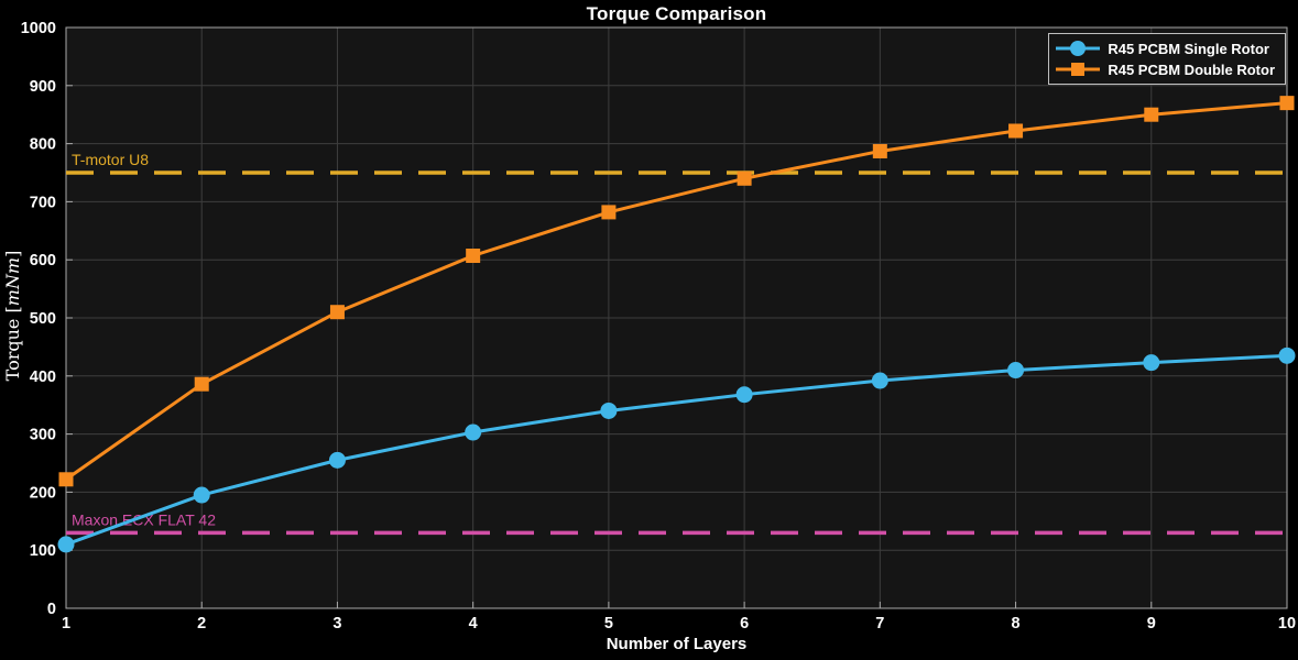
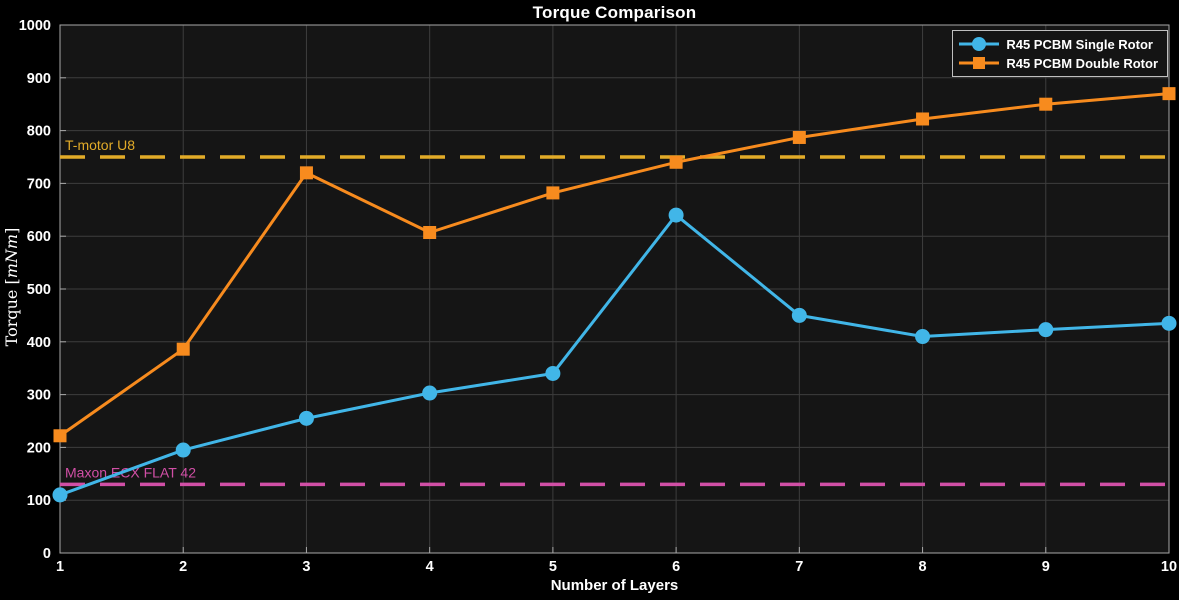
R45 PCBM Double Rotor/3: 510 -> 720
R45 PCBM Single Rotor/6: 370 -> 640
R45 PCBM Single Rotor/7: 390 -> 450
